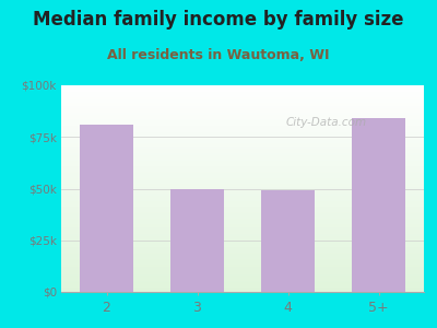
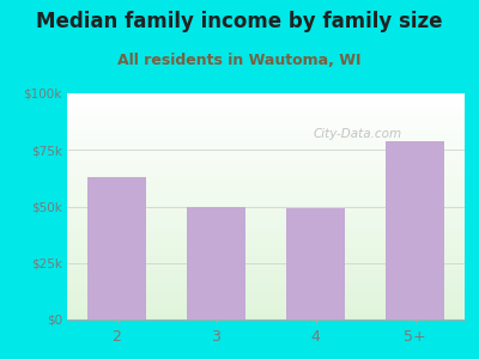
2: $81k -> $63k
5+: $84k -> $79k
